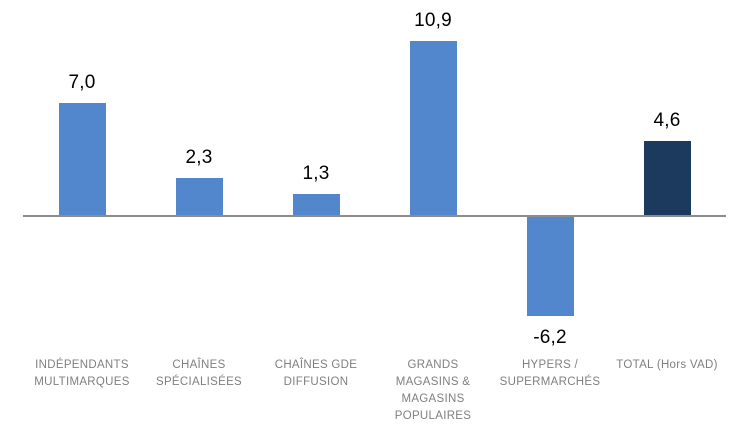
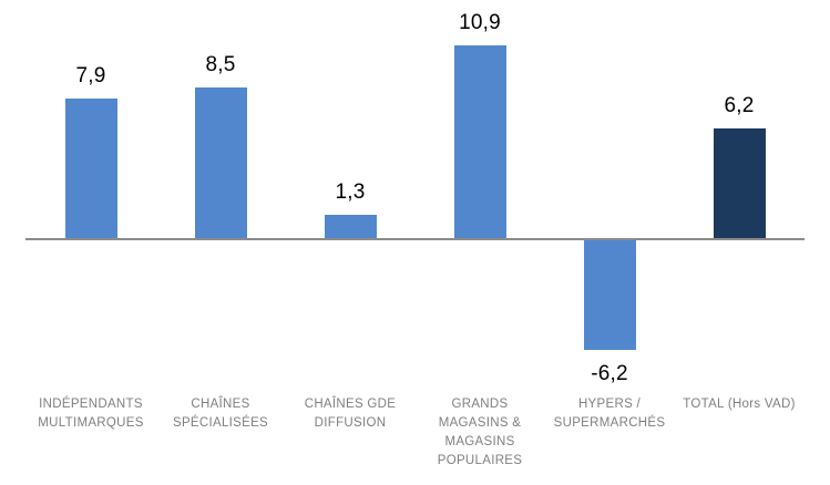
INDÉPENDANTS MULTIMARQUES: 7,0 -> 7,9
CHAÎNES SPÉCIALISÉES: 2,3 -> 8,5
TOTAL (Hors VAD): 4,6 -> 6,2
